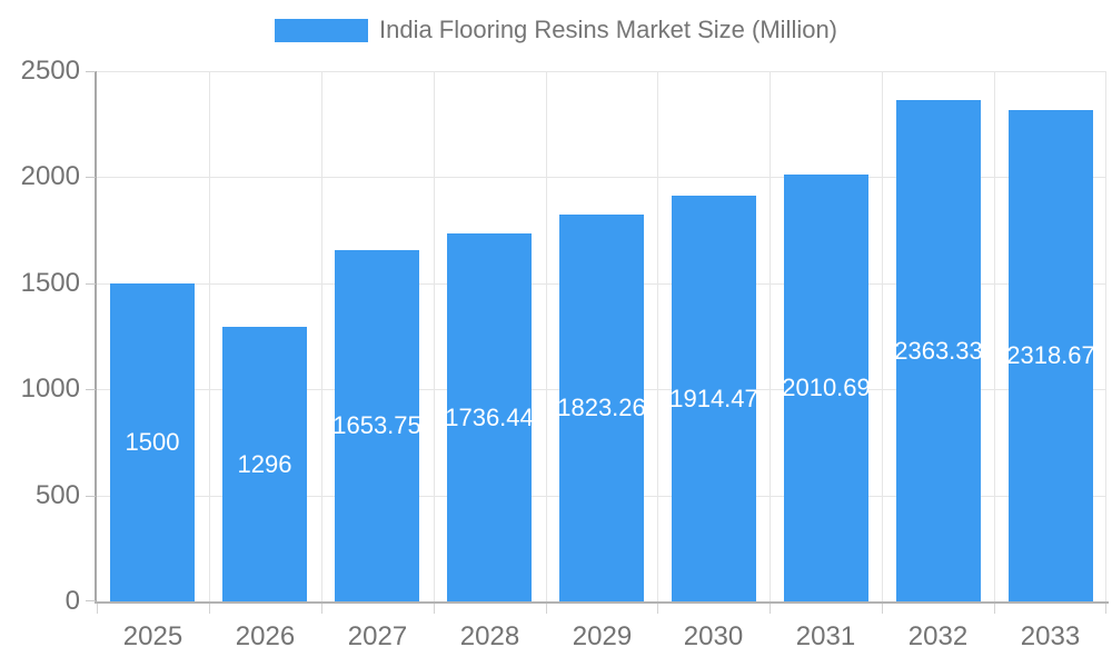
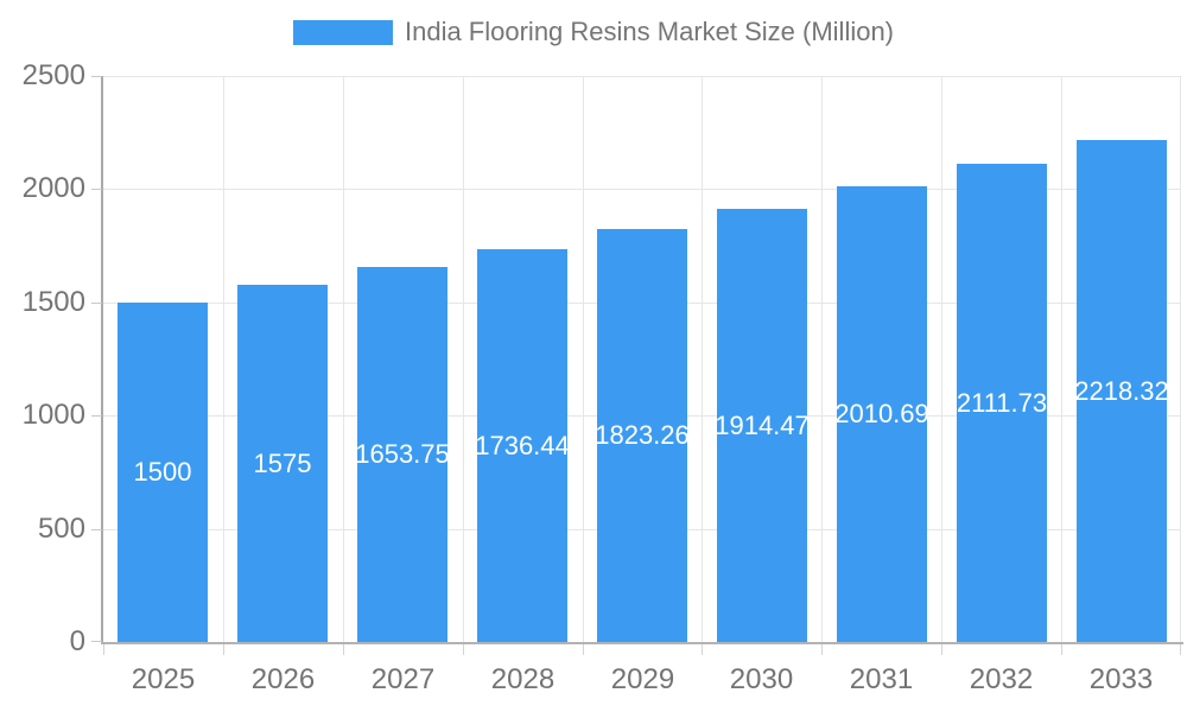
2026: 1296 -> 1575
2032: 2363.33 -> 2111.73
2033: 2318.67 -> 2218.32
